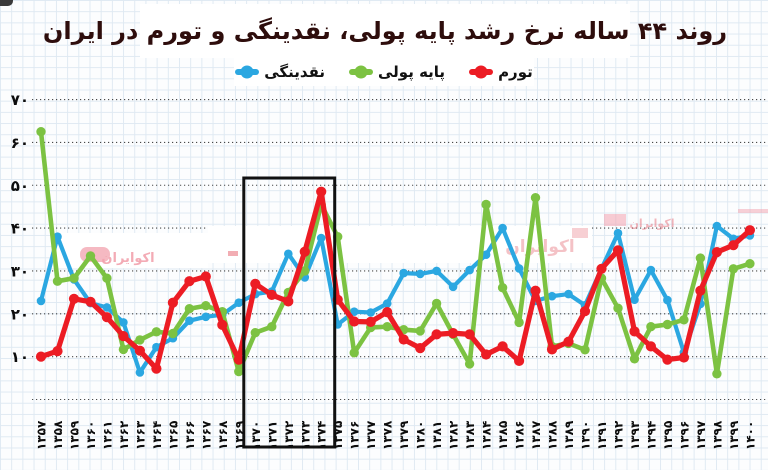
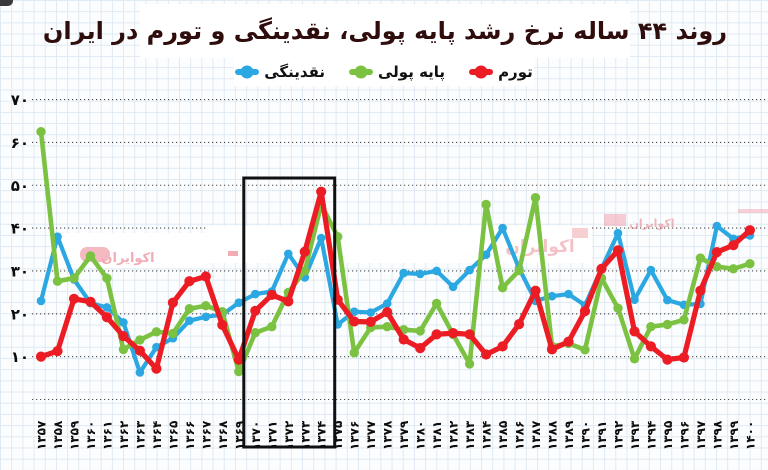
تورم/۱۳۷۰: 27 -> 21
پایه پولی/۱۳۸۶: 18 -> 30
تورم/۱۳۸۶: 9 -> 18
نقدینگی/۱۳۹۶: 11 -> 22
پایه پولی/۱۳۹۸: 6 -> 31
